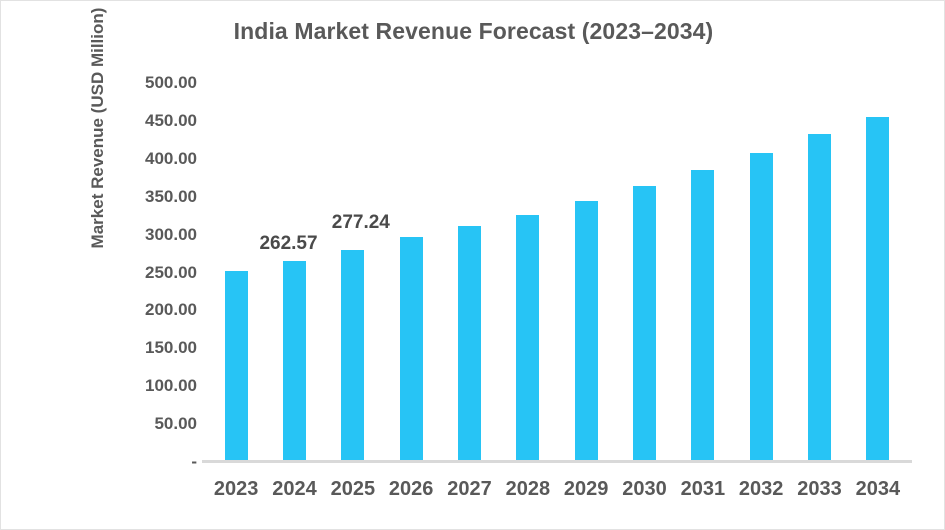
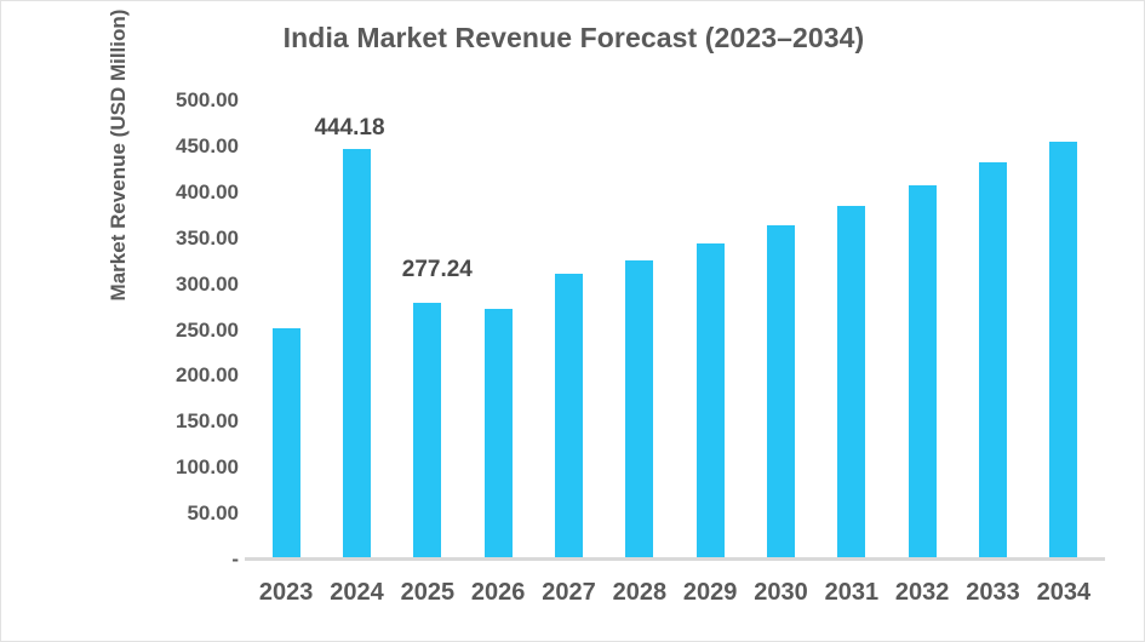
2024: 262.57 -> 444.18
2026: 290 -> 270
